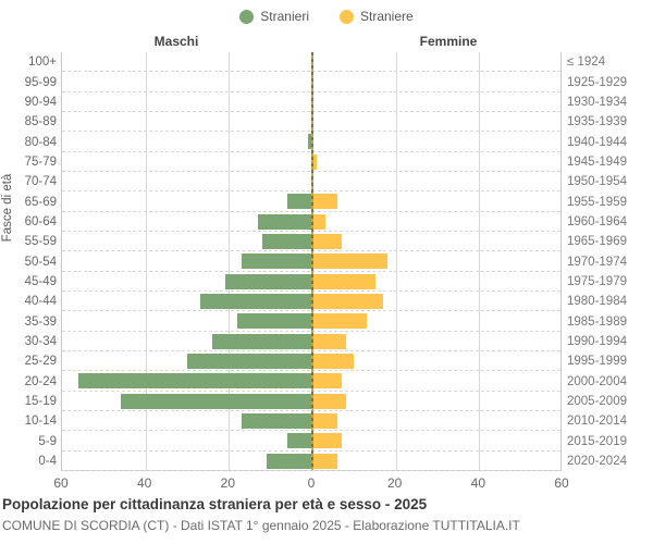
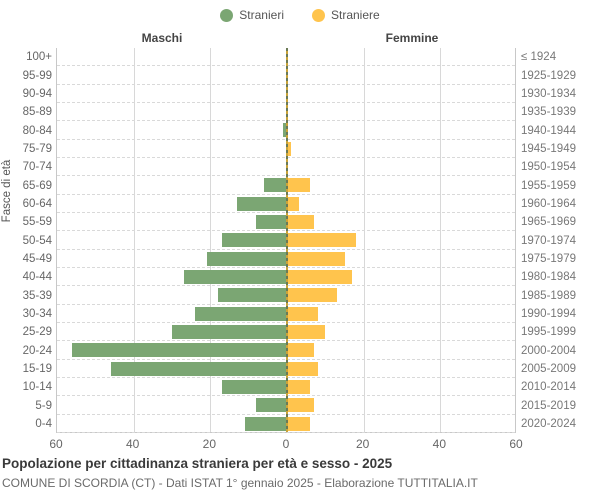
Stranieri/55-59: 12 -> 8
Stranieri/5-9: 6 -> 8
